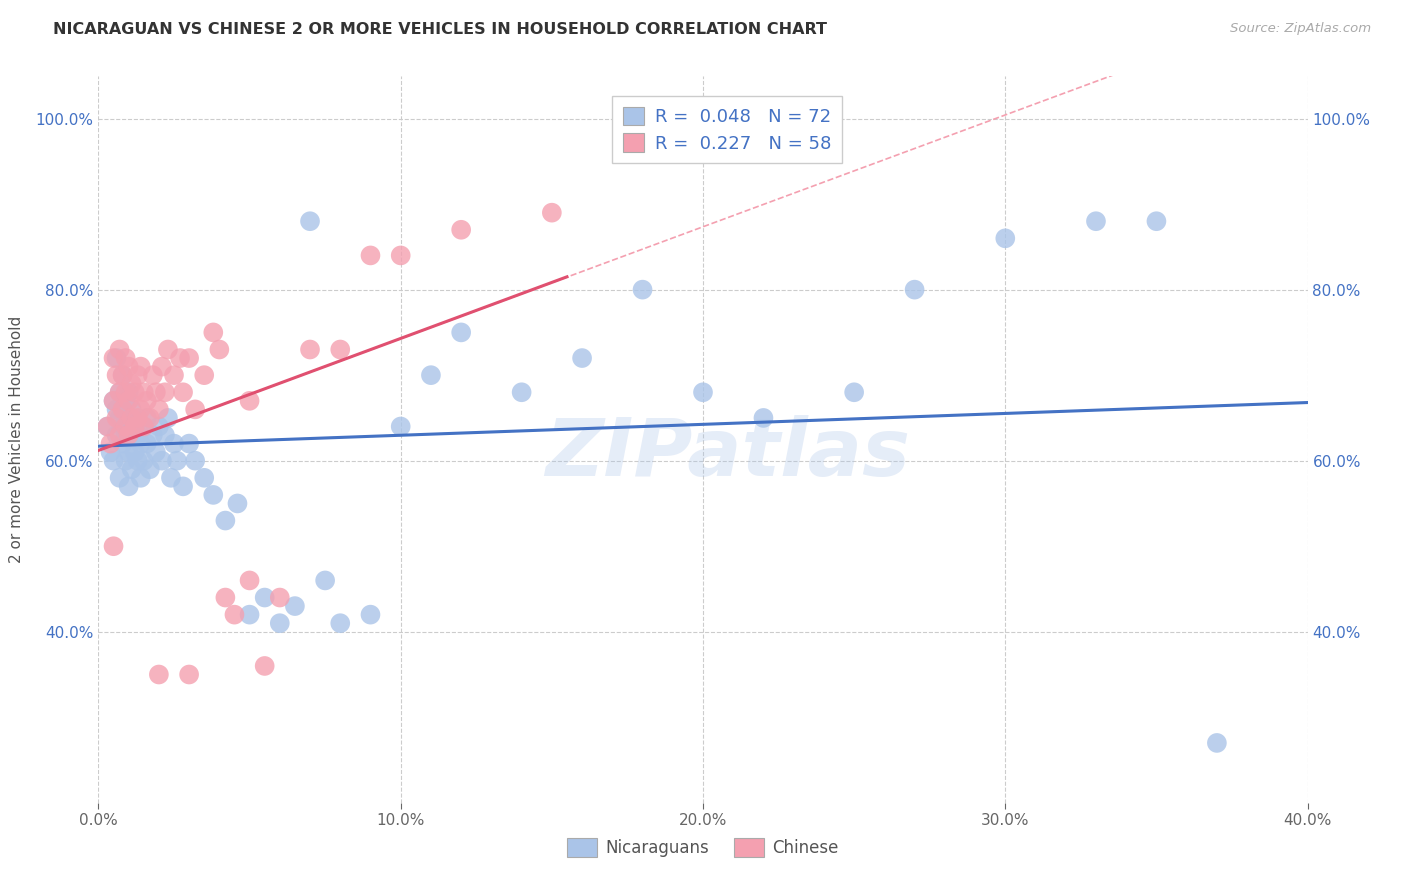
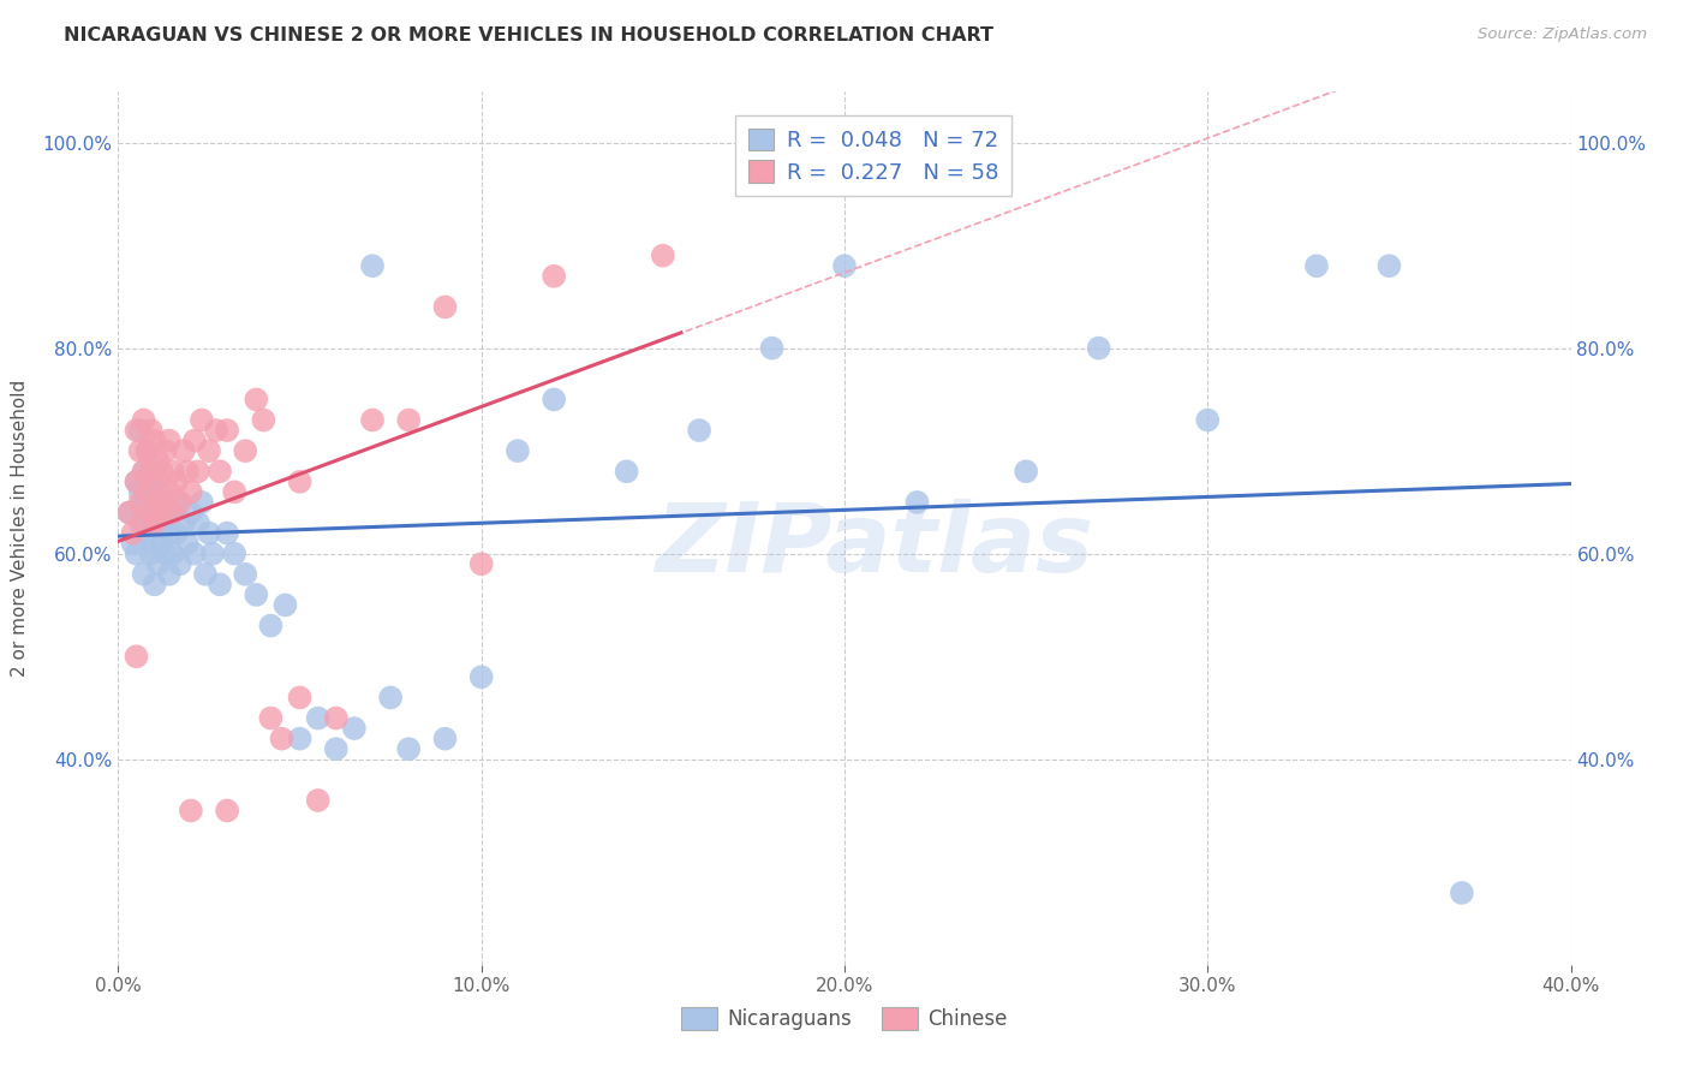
Nicaraguans/10.0%: 64% -> 48%
Chinese/10.0%: 84% -> 59%
Nicaraguans/20.0%: 68% -> 88%
Nicaraguans/30.0%: 86% -> 73%
